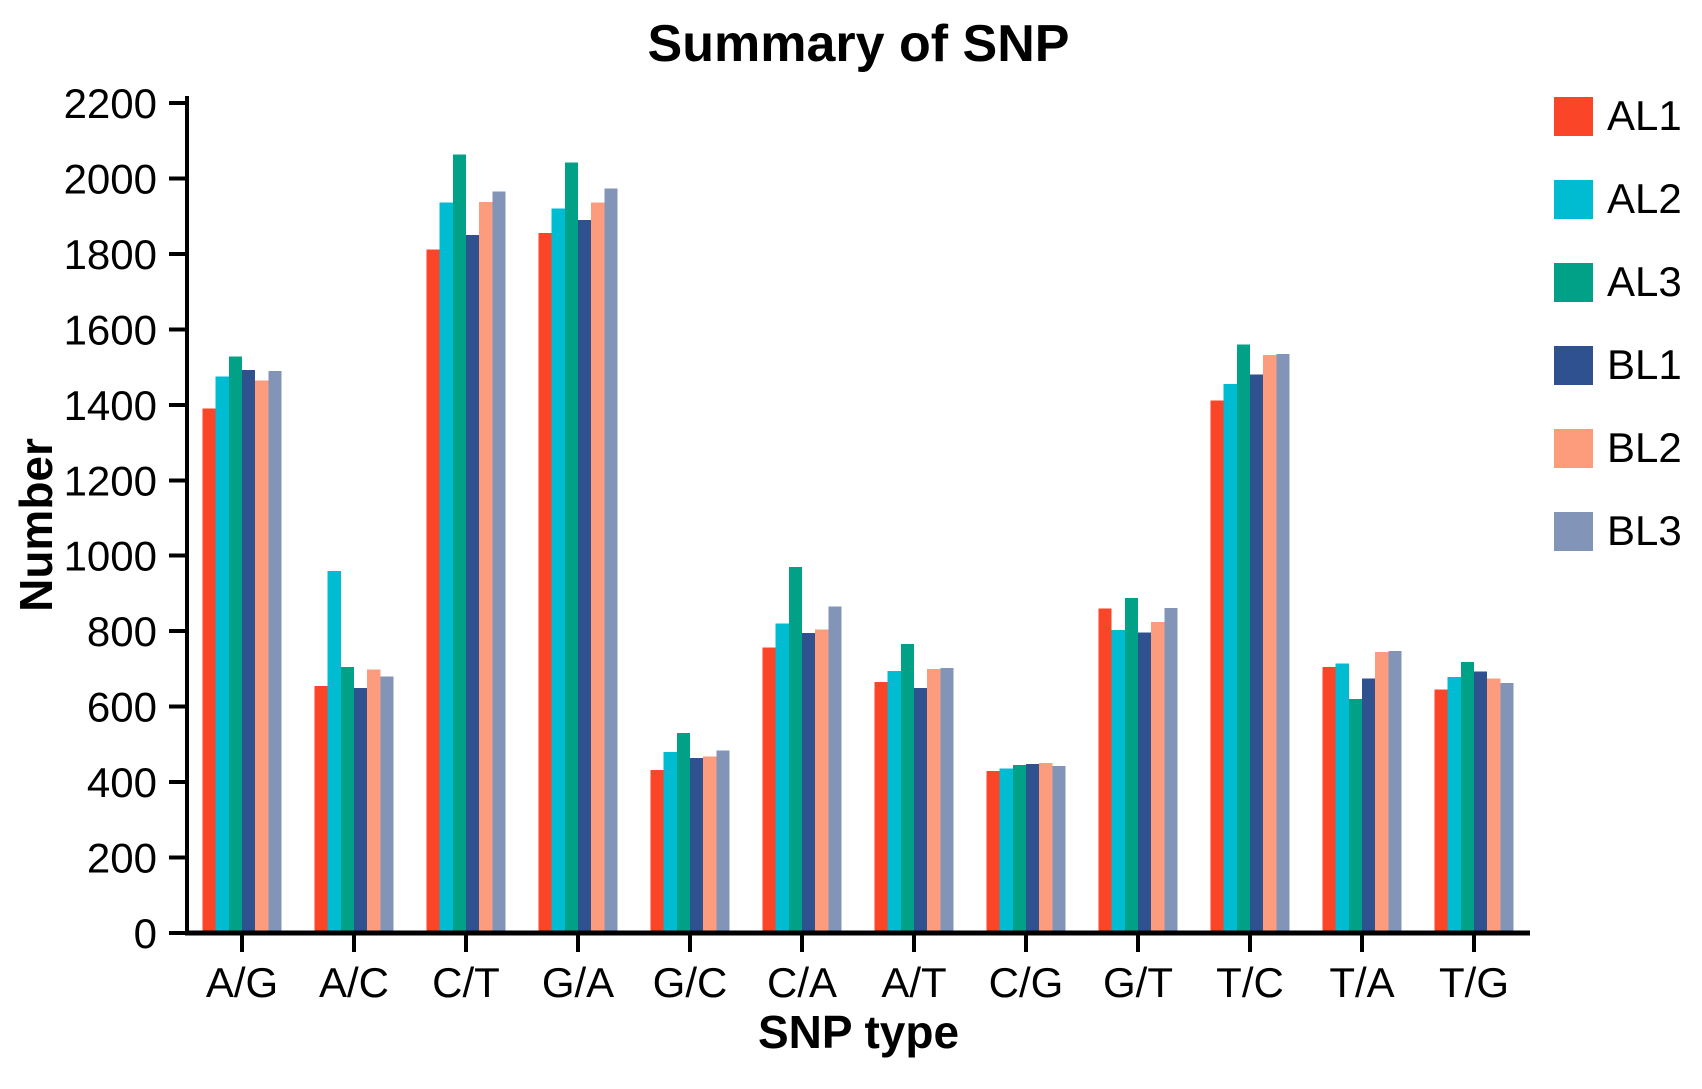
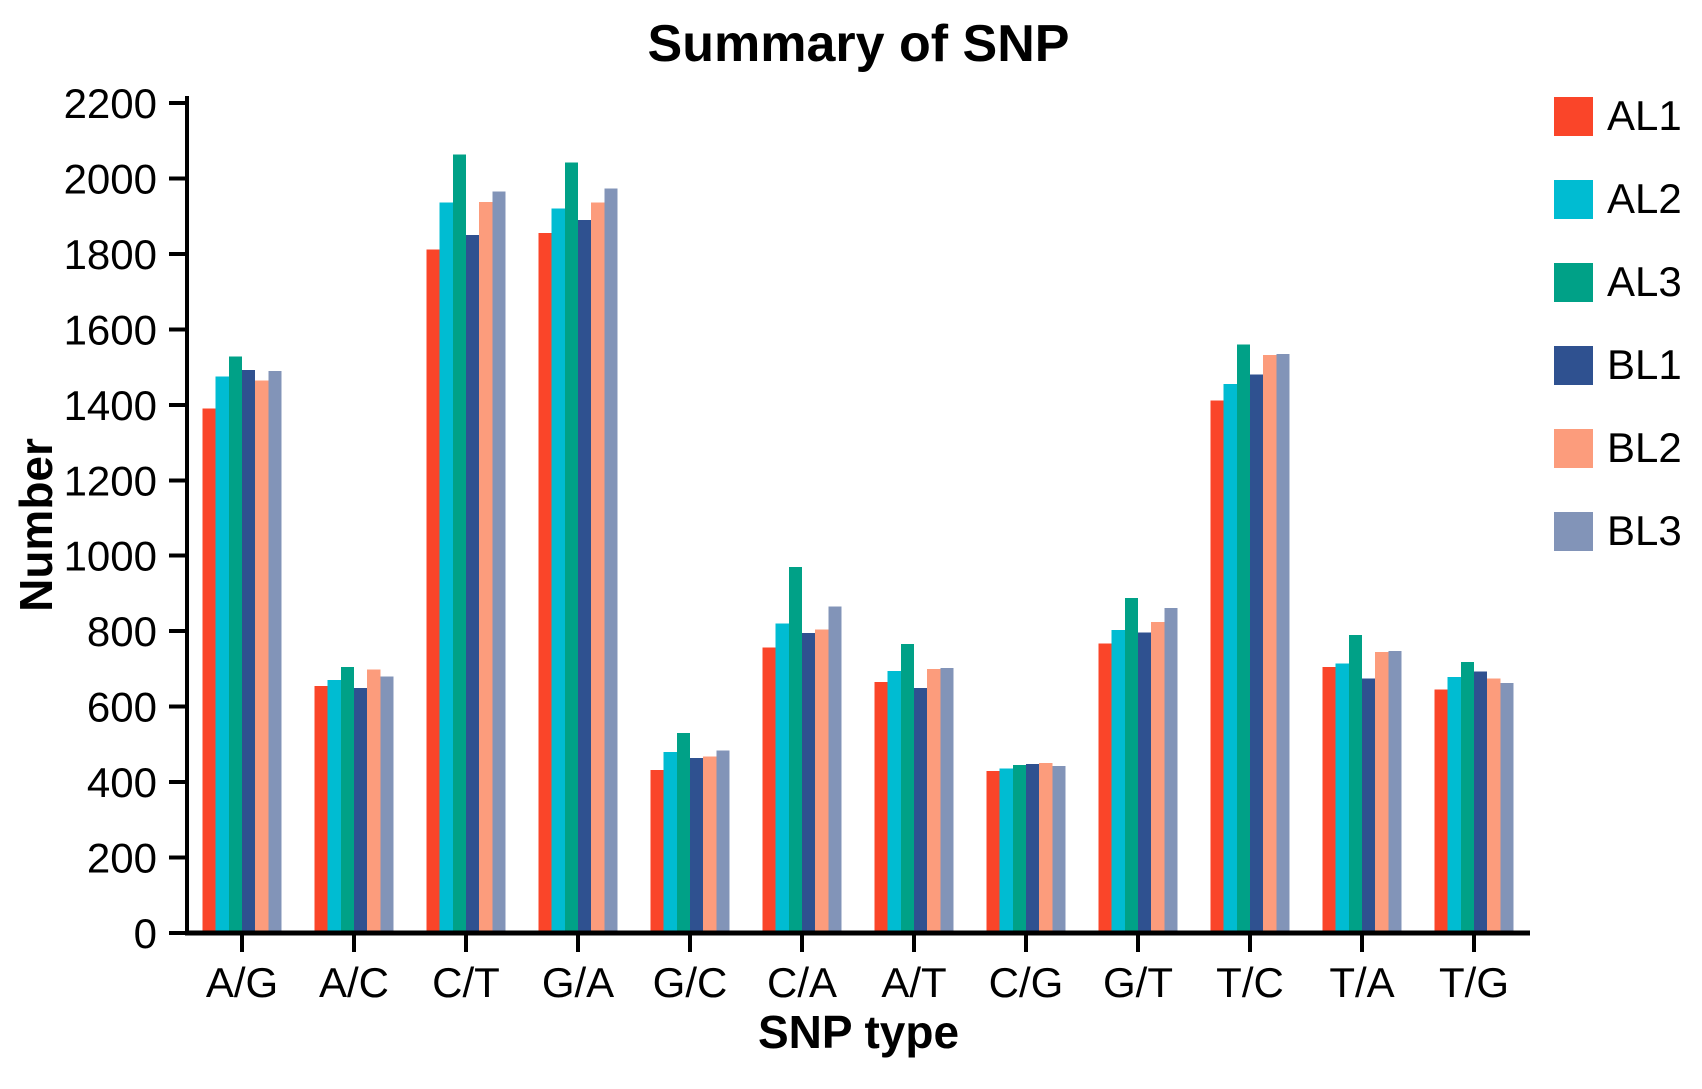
AL2/A/C: 960 -> 670
AL1/G/T: 860 -> 770
AL3/T/A: 620 -> 790
